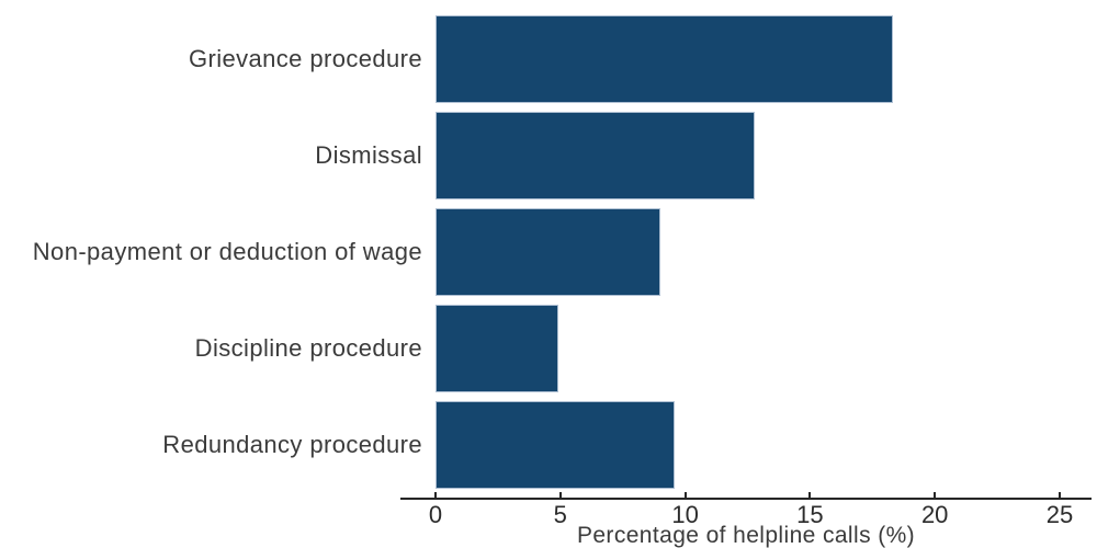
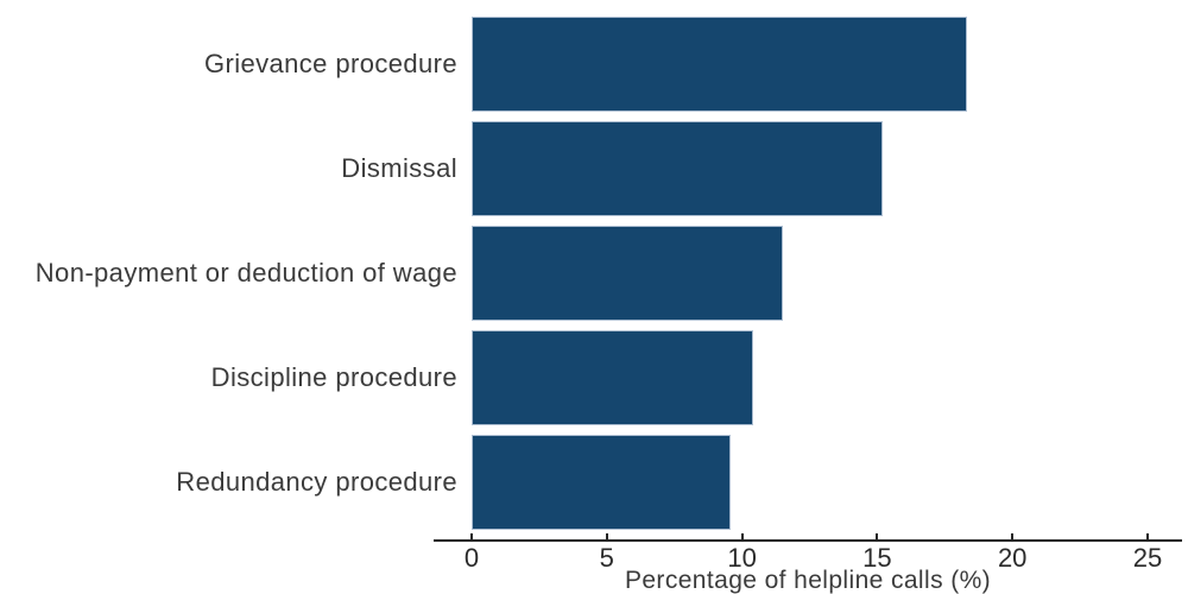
Dismissal: 12.8 -> 15.2
Non-payment or deduction of wage: 9.0 -> 11.5
Discipline procedure: 4.9 -> 10.4
